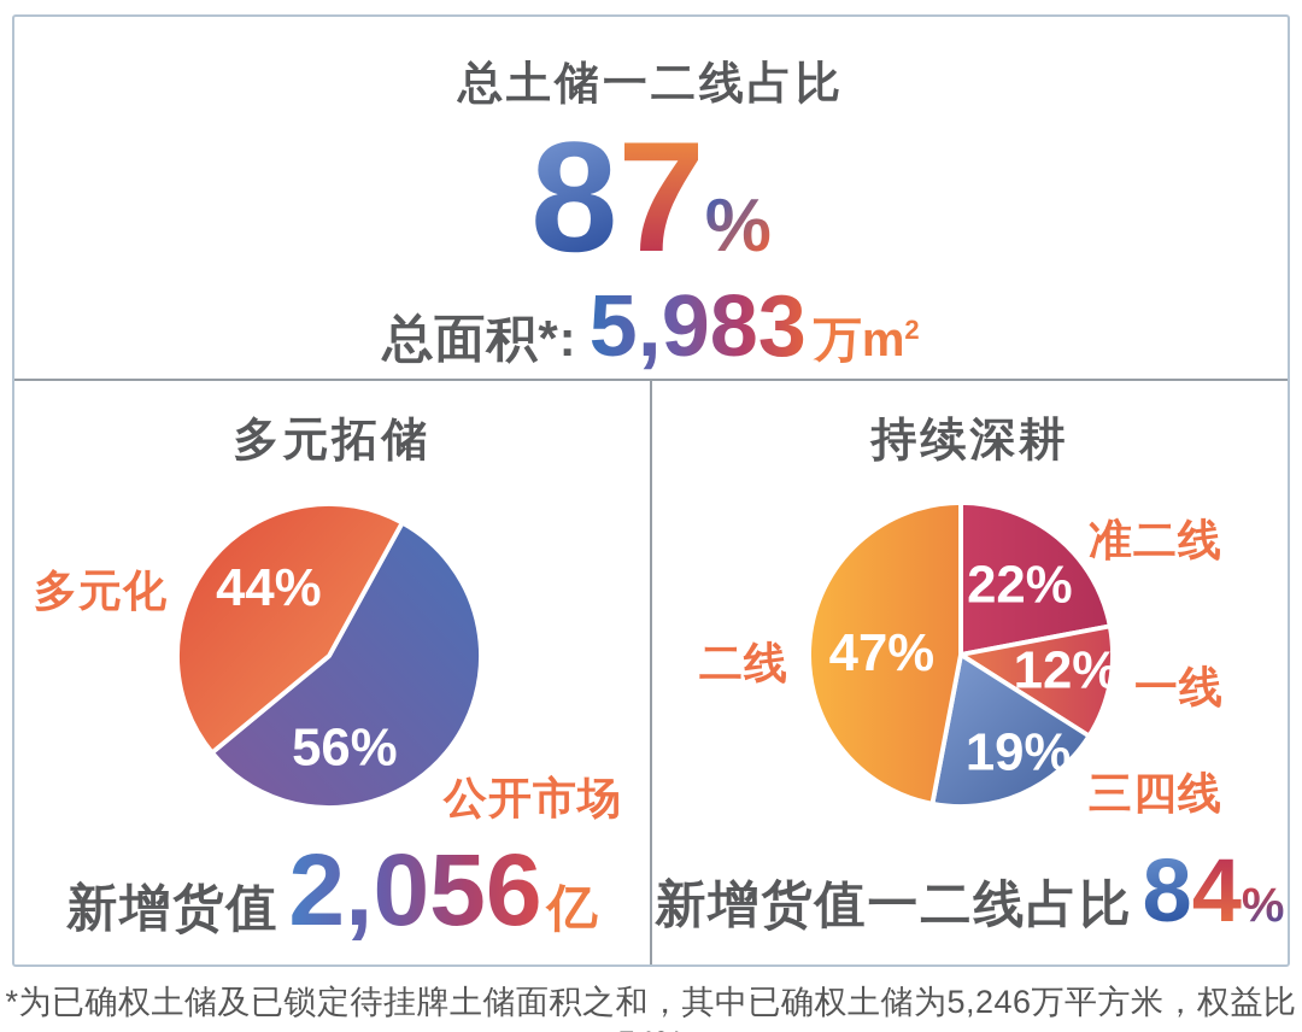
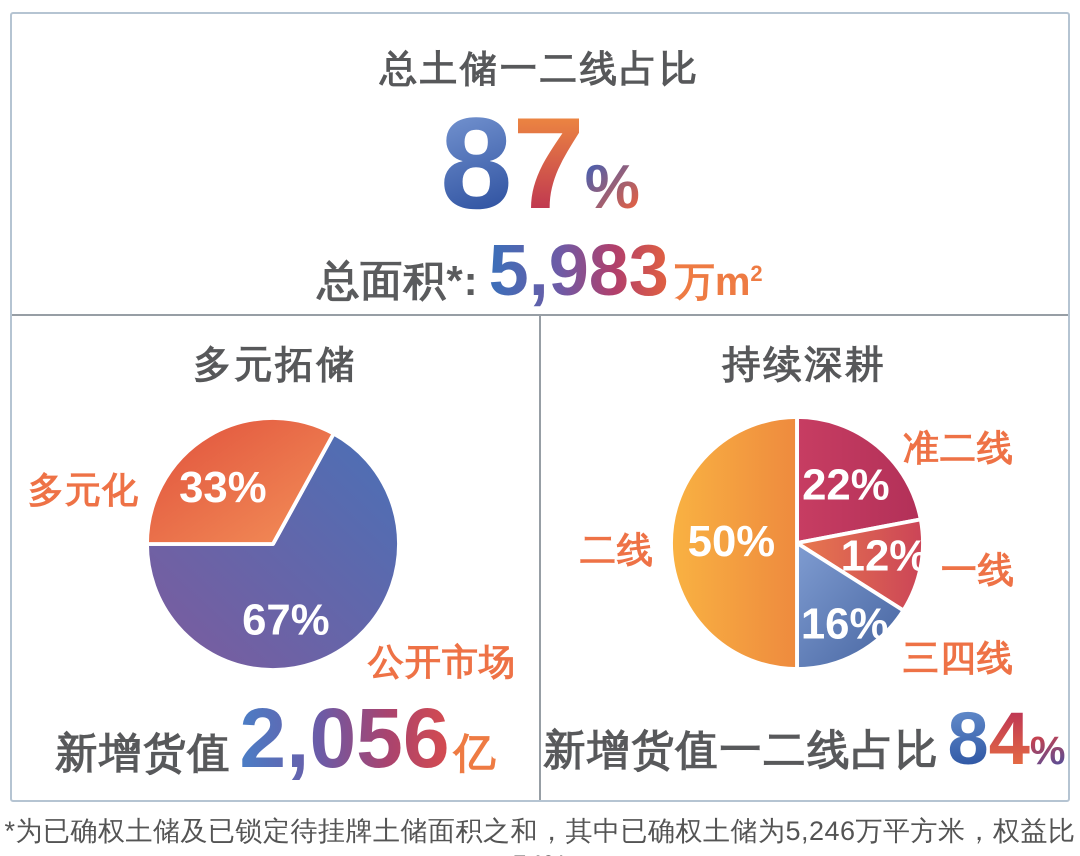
多元拓储/公开市场: 56% -> 67%
多元拓储/多元化: 44% -> 33%
持续深耕/三四线: 19% -> 16%
持续深耕/二线: 47% -> 50%
